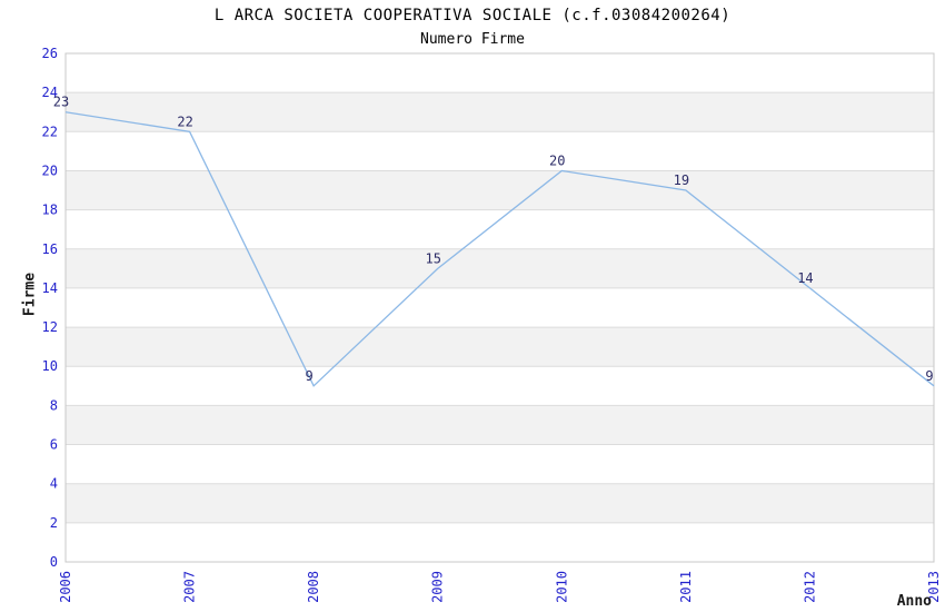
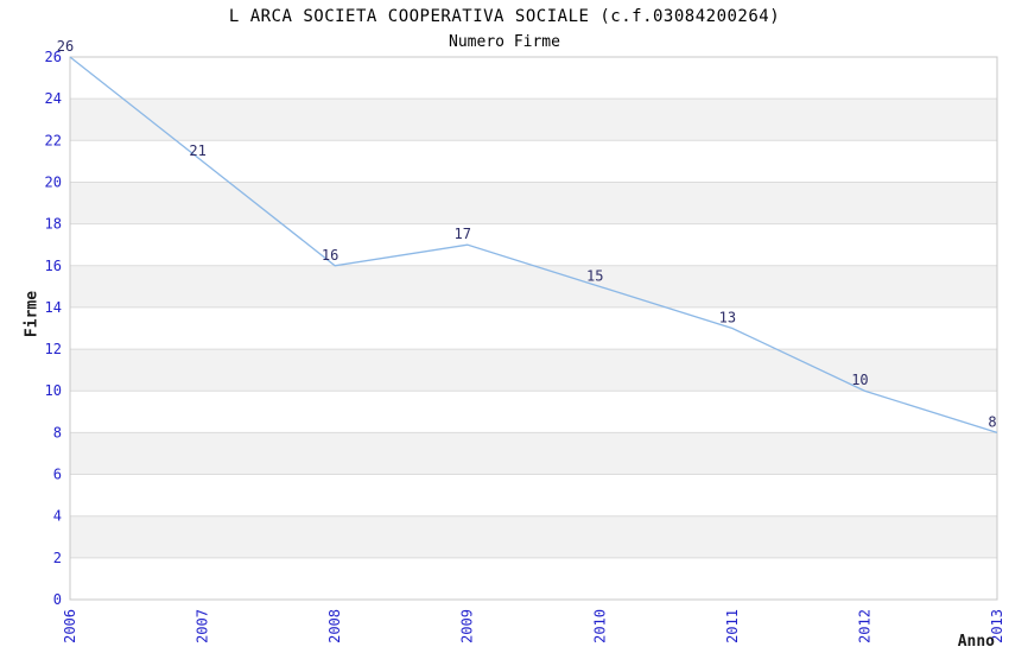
2006: 23 -> 26
2007: 22 -> 21
2008: 9 -> 16
2009: 15 -> 17
2010: 20 -> 15
2011: 19 -> 13
2012: 14 -> 10
2013: 9 -> 8
